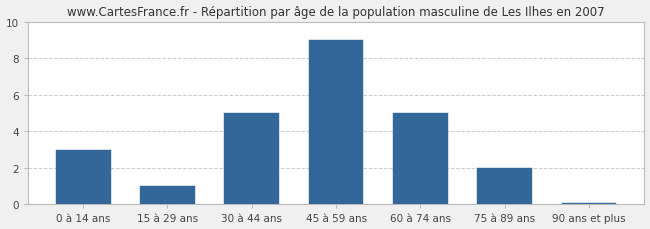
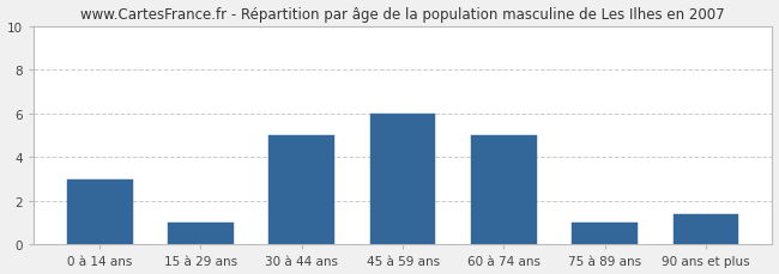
45 à 59 ans: 9.0 -> 6.0
75 à 89 ans: 2.0 -> 1.0
90 ans et plus: 0.1 -> 1.4
